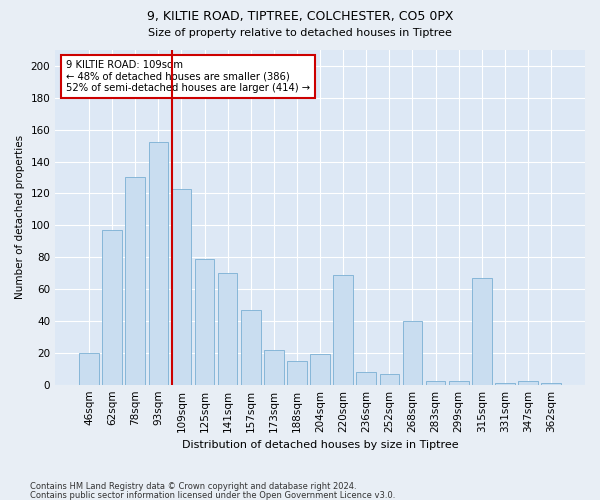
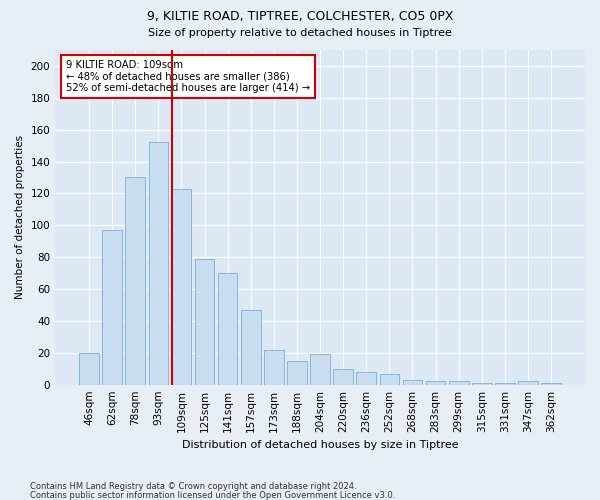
220sqm: 69 -> 10
268sqm: 40 -> 3
315sqm: 67 -> 1
